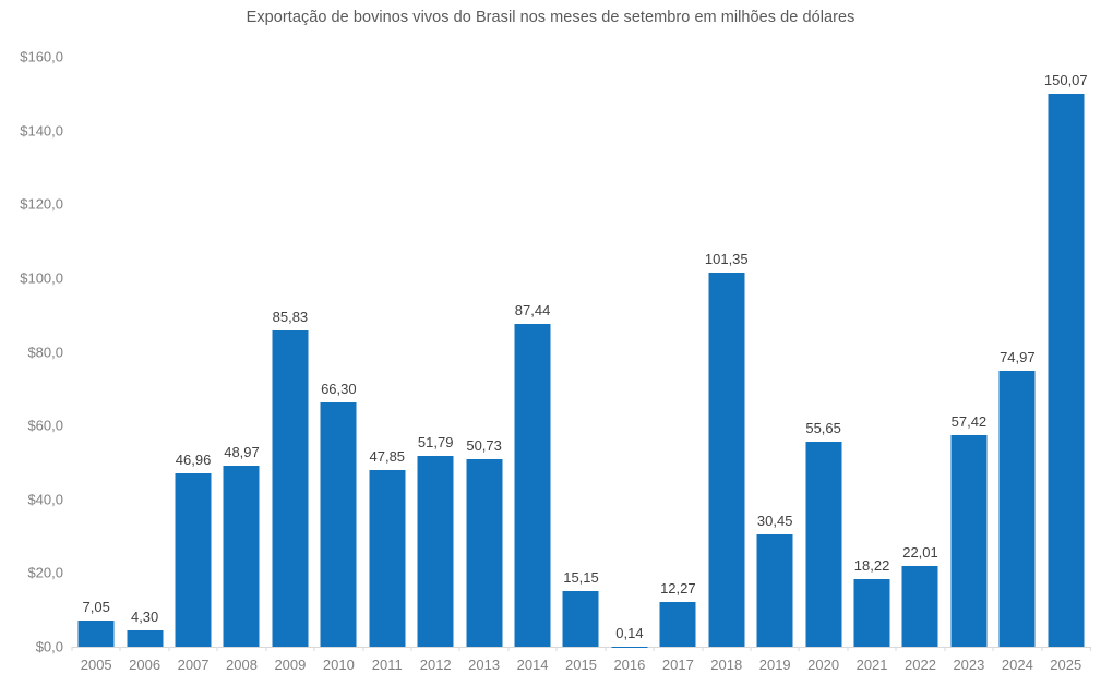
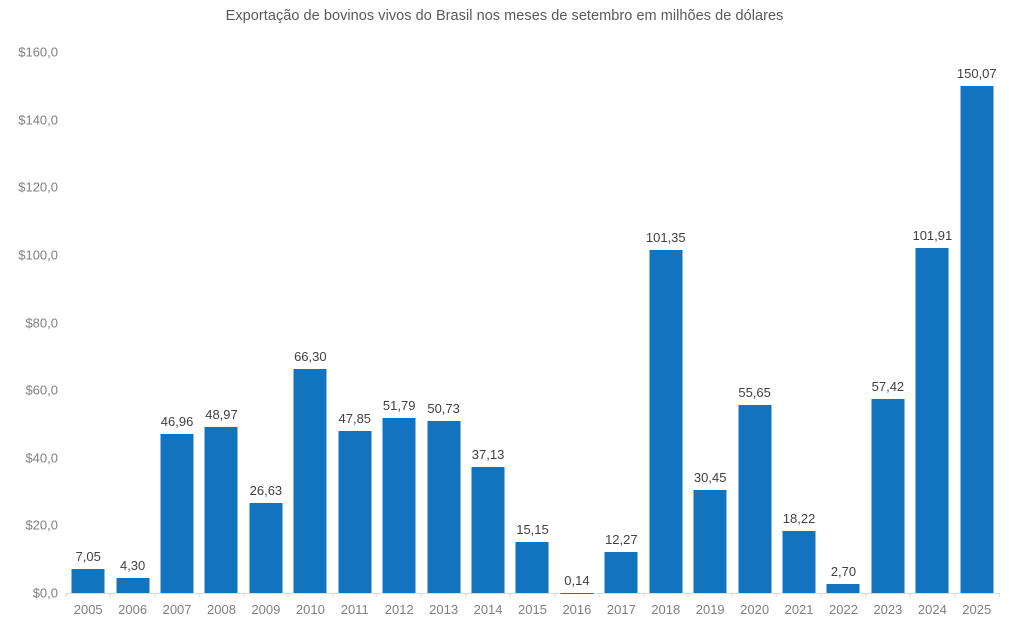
2009: 85,83 -> 26,63
2014: 87,44 -> 37,13
2022: 22,01 -> 2,70
2024: 74,97 -> 101,91
